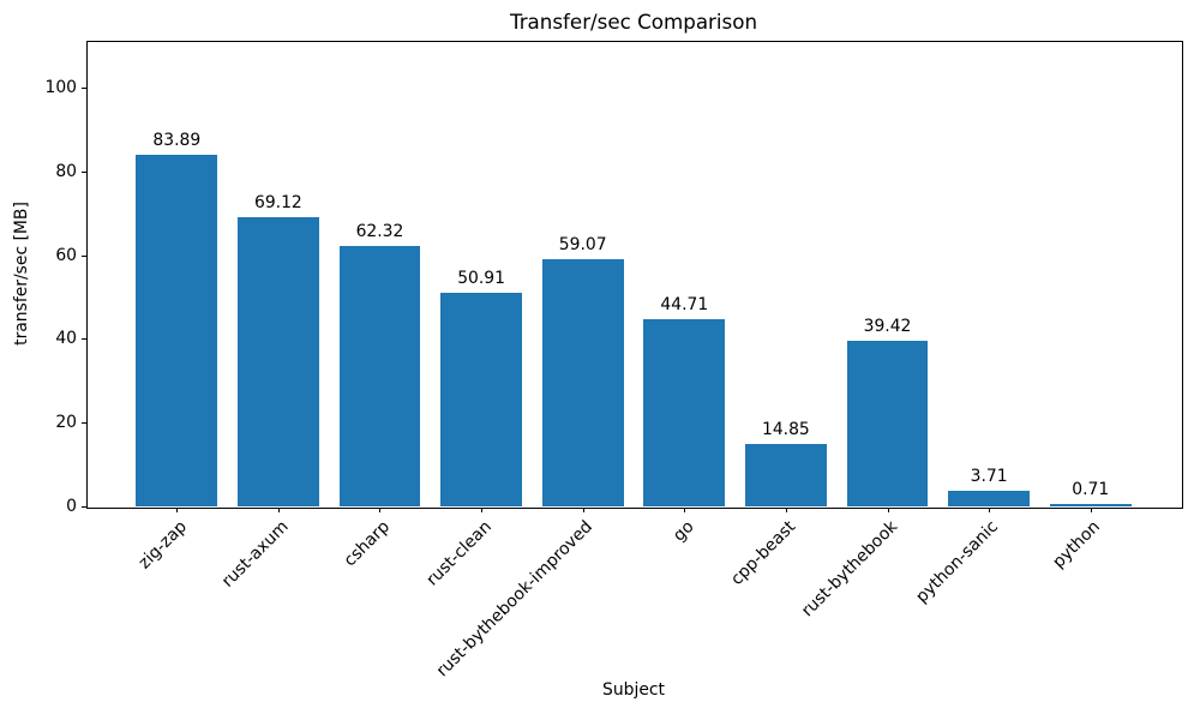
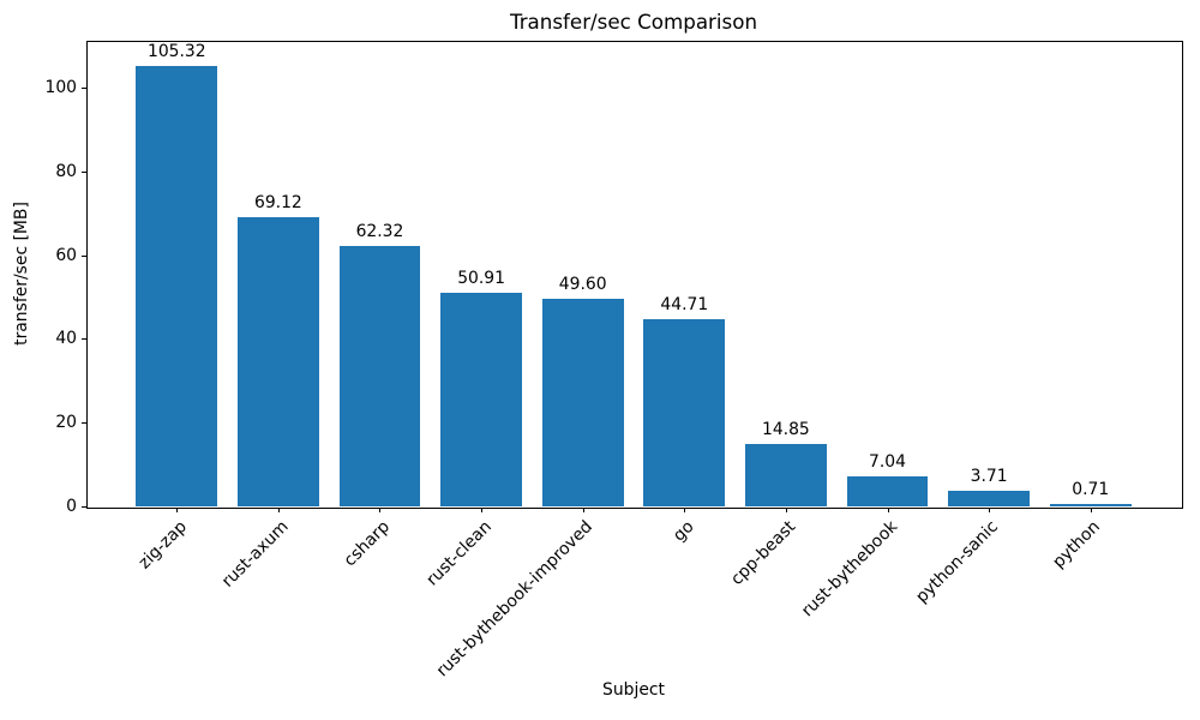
zig-zap: 83.89 -> 105.32
rust-bythebook-improved: 59.07 -> 49.60
rust-bythebook: 39.42 -> 7.04
